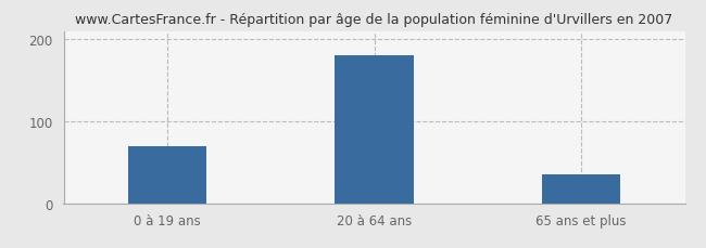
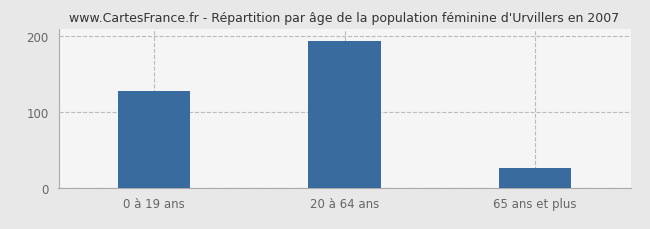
0 à 19 ans: 70 -> 128
20 à 64 ans: 181 -> 194
65 ans et plus: 35 -> 26
